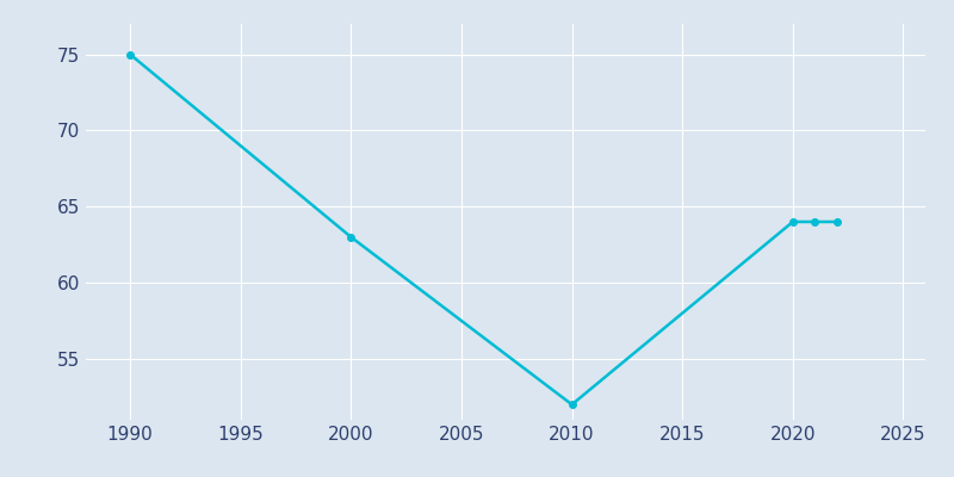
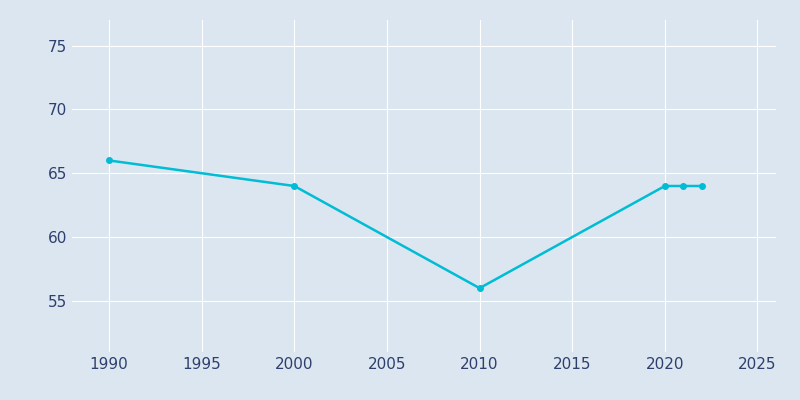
1990: 75 -> 66
2000: 63 -> 64
2010: 52 -> 56
